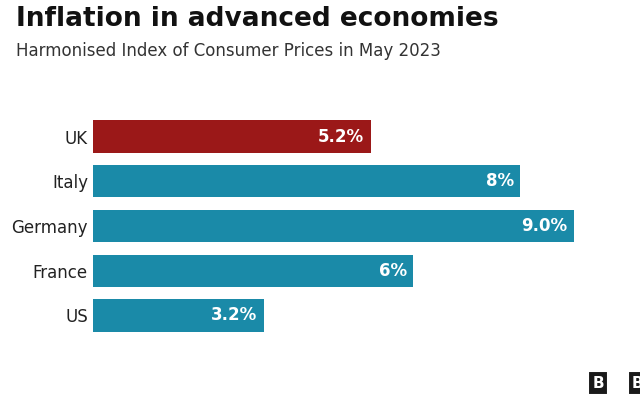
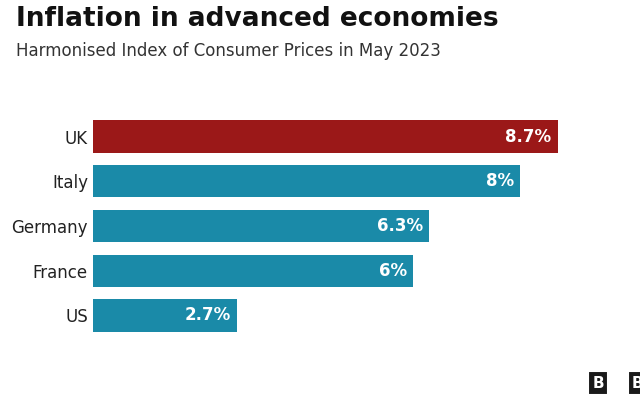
UK: 5.2% -> 8.7%
Germany: 9.0% -> 6.3%
US: 3.2% -> 2.7%
